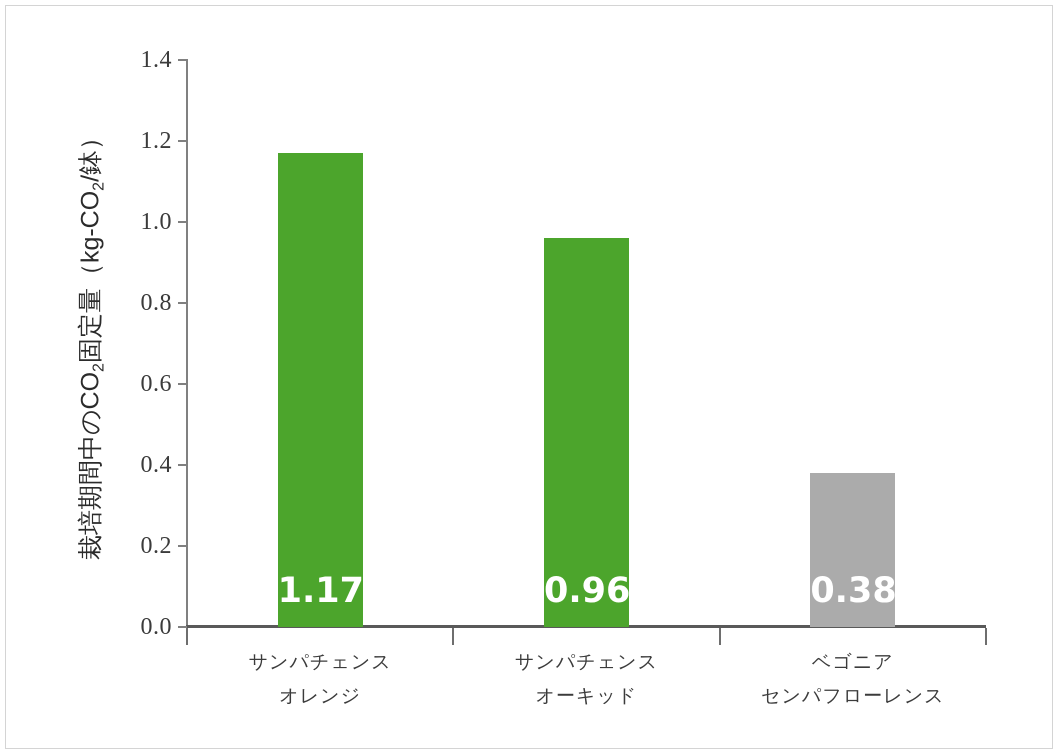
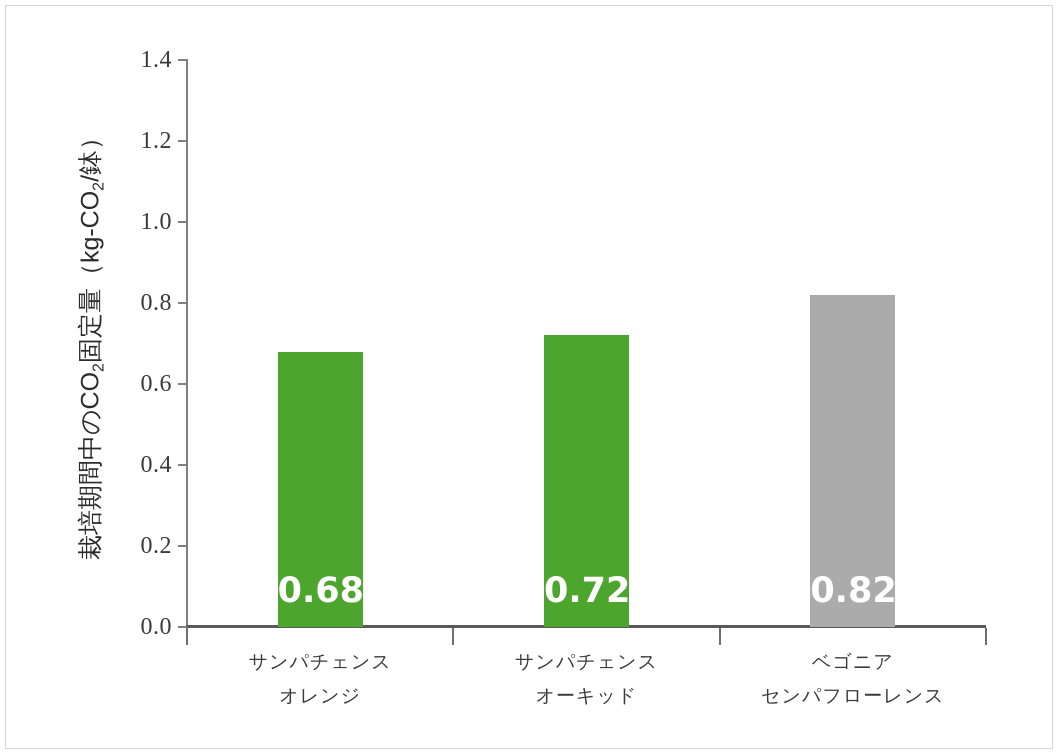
サンパチェンス オレンジ: 1.17 -> 0.68
サンパチェンス オーキッド: 0.96 -> 0.72
ベゴニア センパフローレンス: 0.38 -> 0.82
